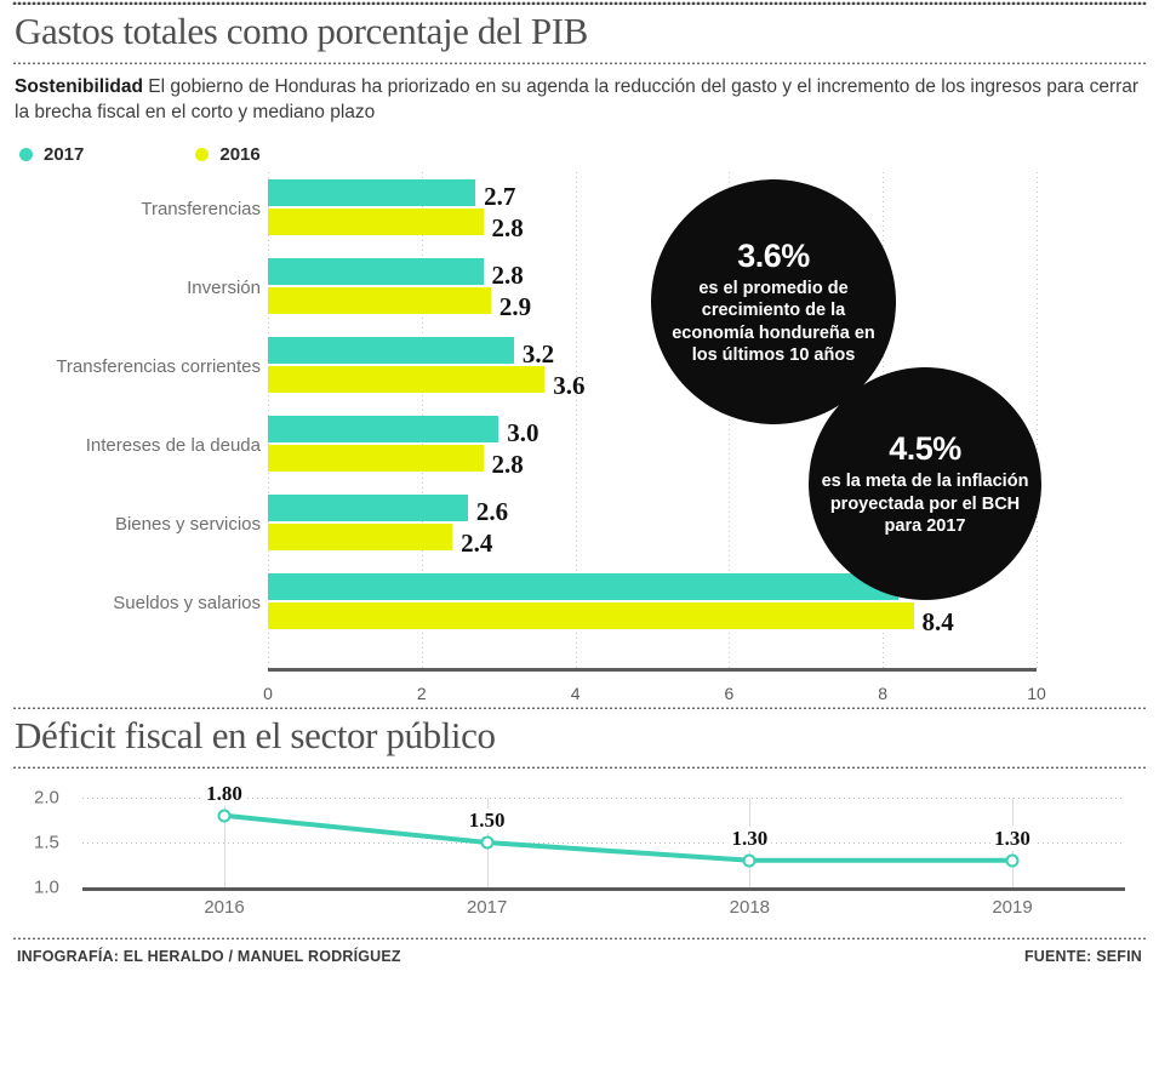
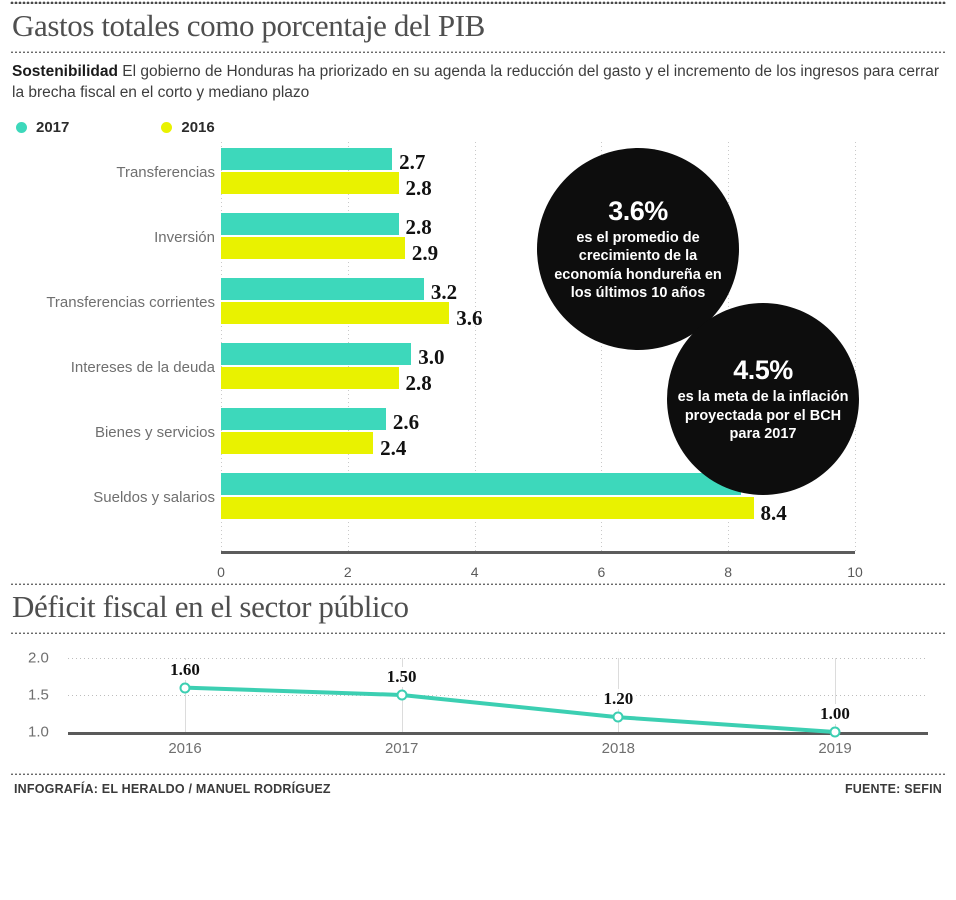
Déficit fiscal en el sector público/2016: 1.80 -> 1.60
Déficit fiscal en el sector público/2018: 1.30 -> 1.20
Déficit fiscal en el sector público/2019: 1.30 -> 1.00
